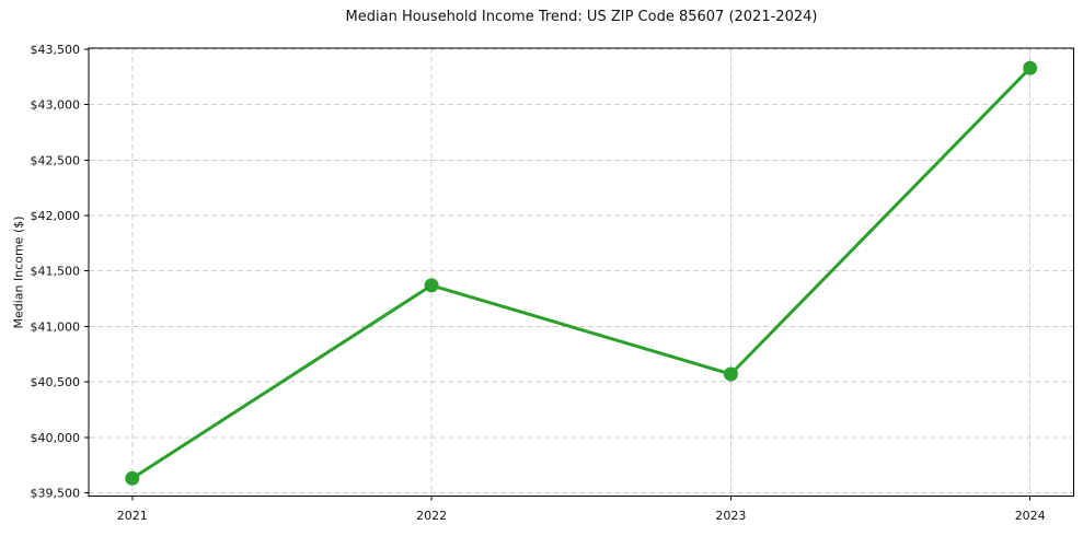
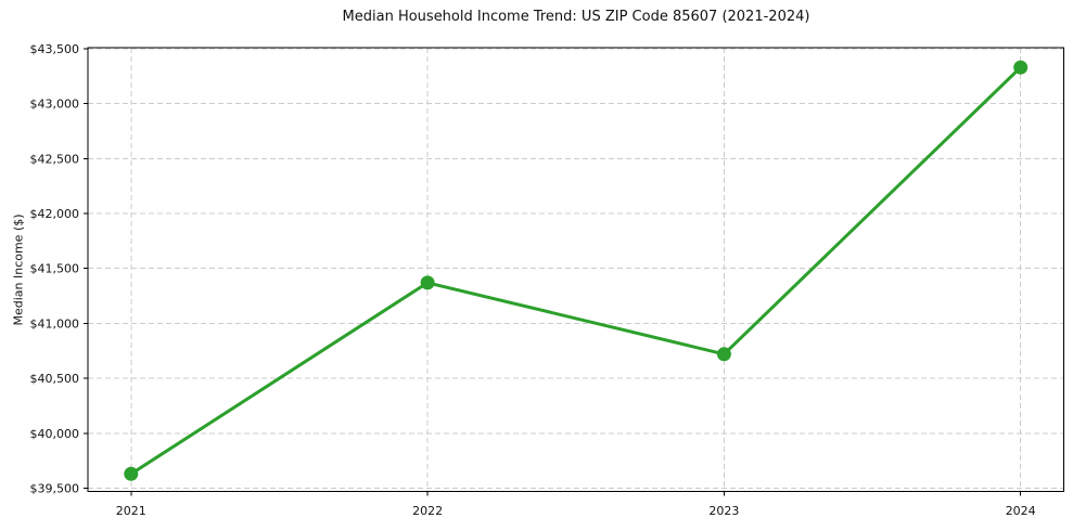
2023: $40570 -> $40720
